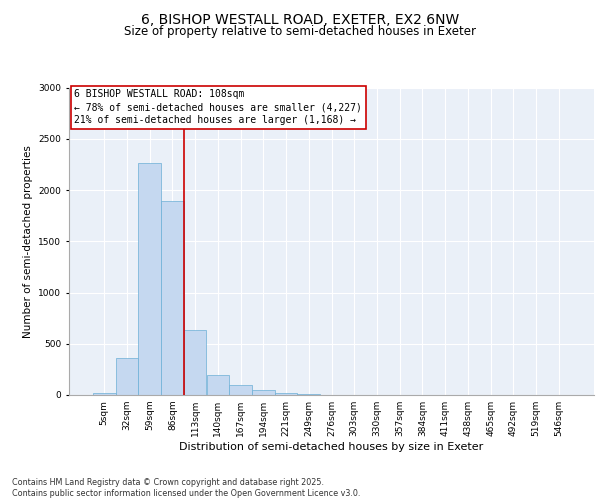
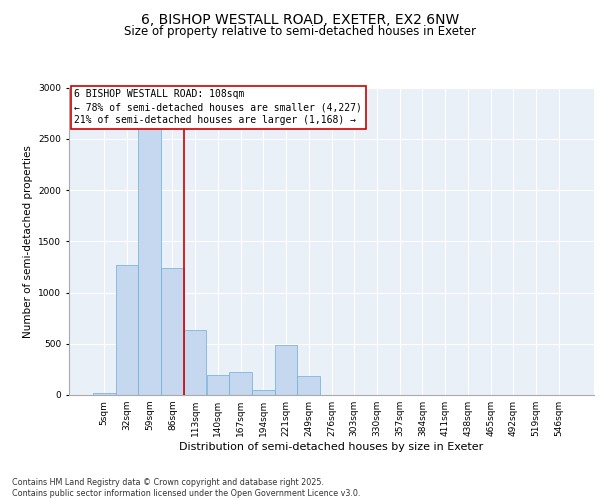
32sqm: 360 -> 1270
59sqm: 2260 -> 2610
86sqm: 1890 -> 1240
167sqm: 100 -> 220
221sqm: 20 -> 490
249sqm: 0 -> 190
